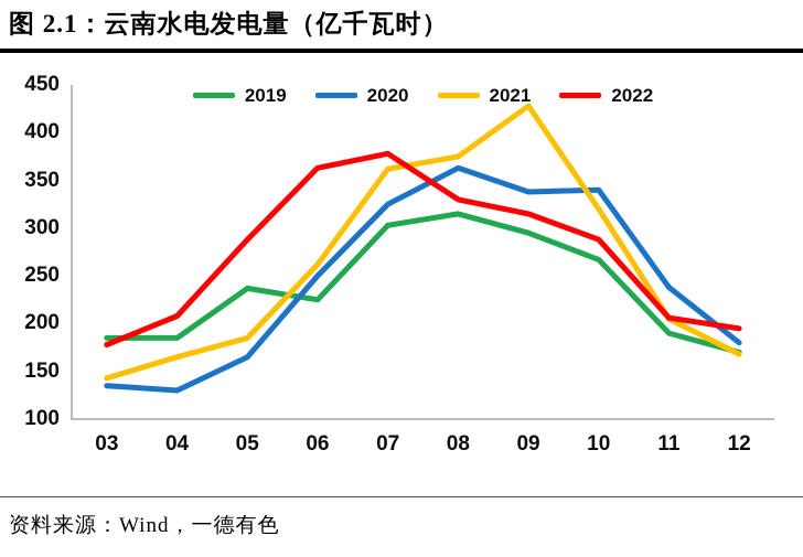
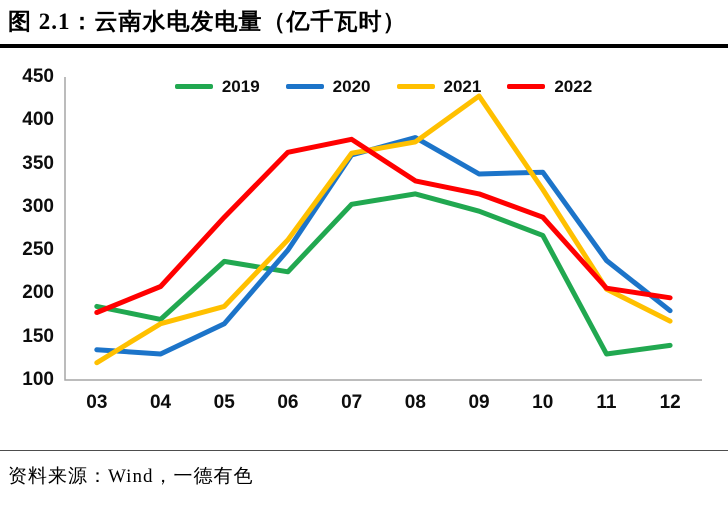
2021/03: 140 -> 120
2019/04: 180 -> 170
2020/07: 320 -> 360
2020/08: 360 -> 380
2019/11: 190 -> 130
2019/12: 170 -> 140
